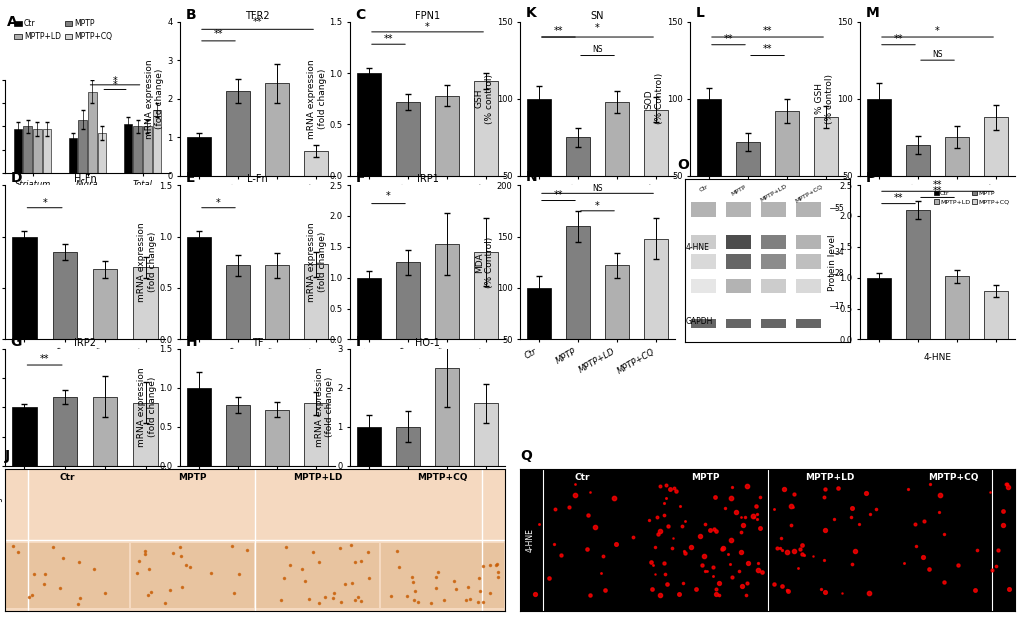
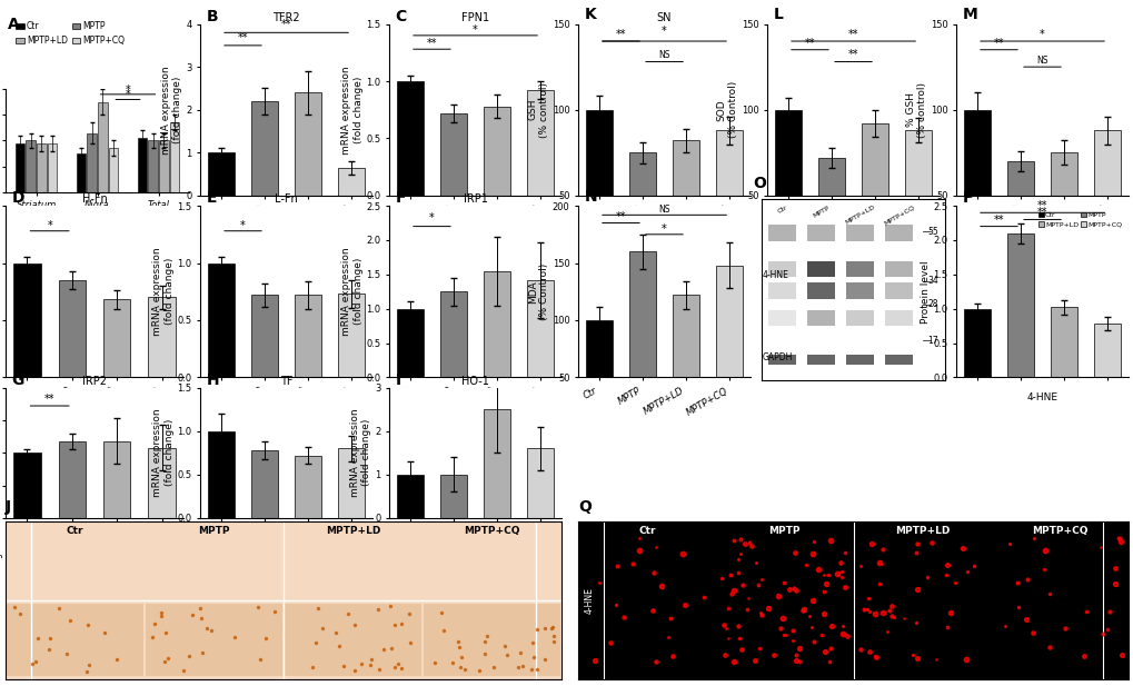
SN/MPTP+LD: 98 -> 82
SN/MPTP+CQ: 93 -> 88
